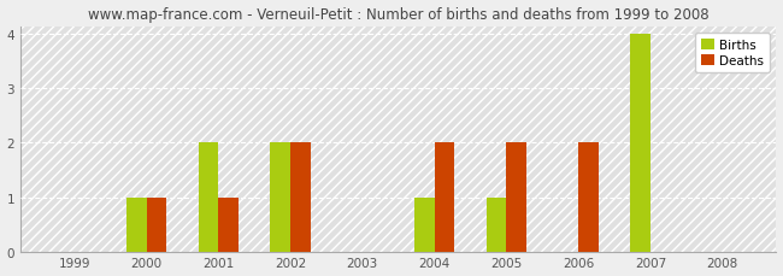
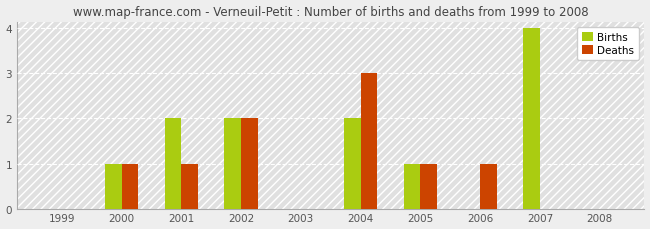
Births/2004: 1 -> 2
Deaths/2004: 2 -> 3
Deaths/2005: 2 -> 1
Deaths/2006: 2 -> 1
